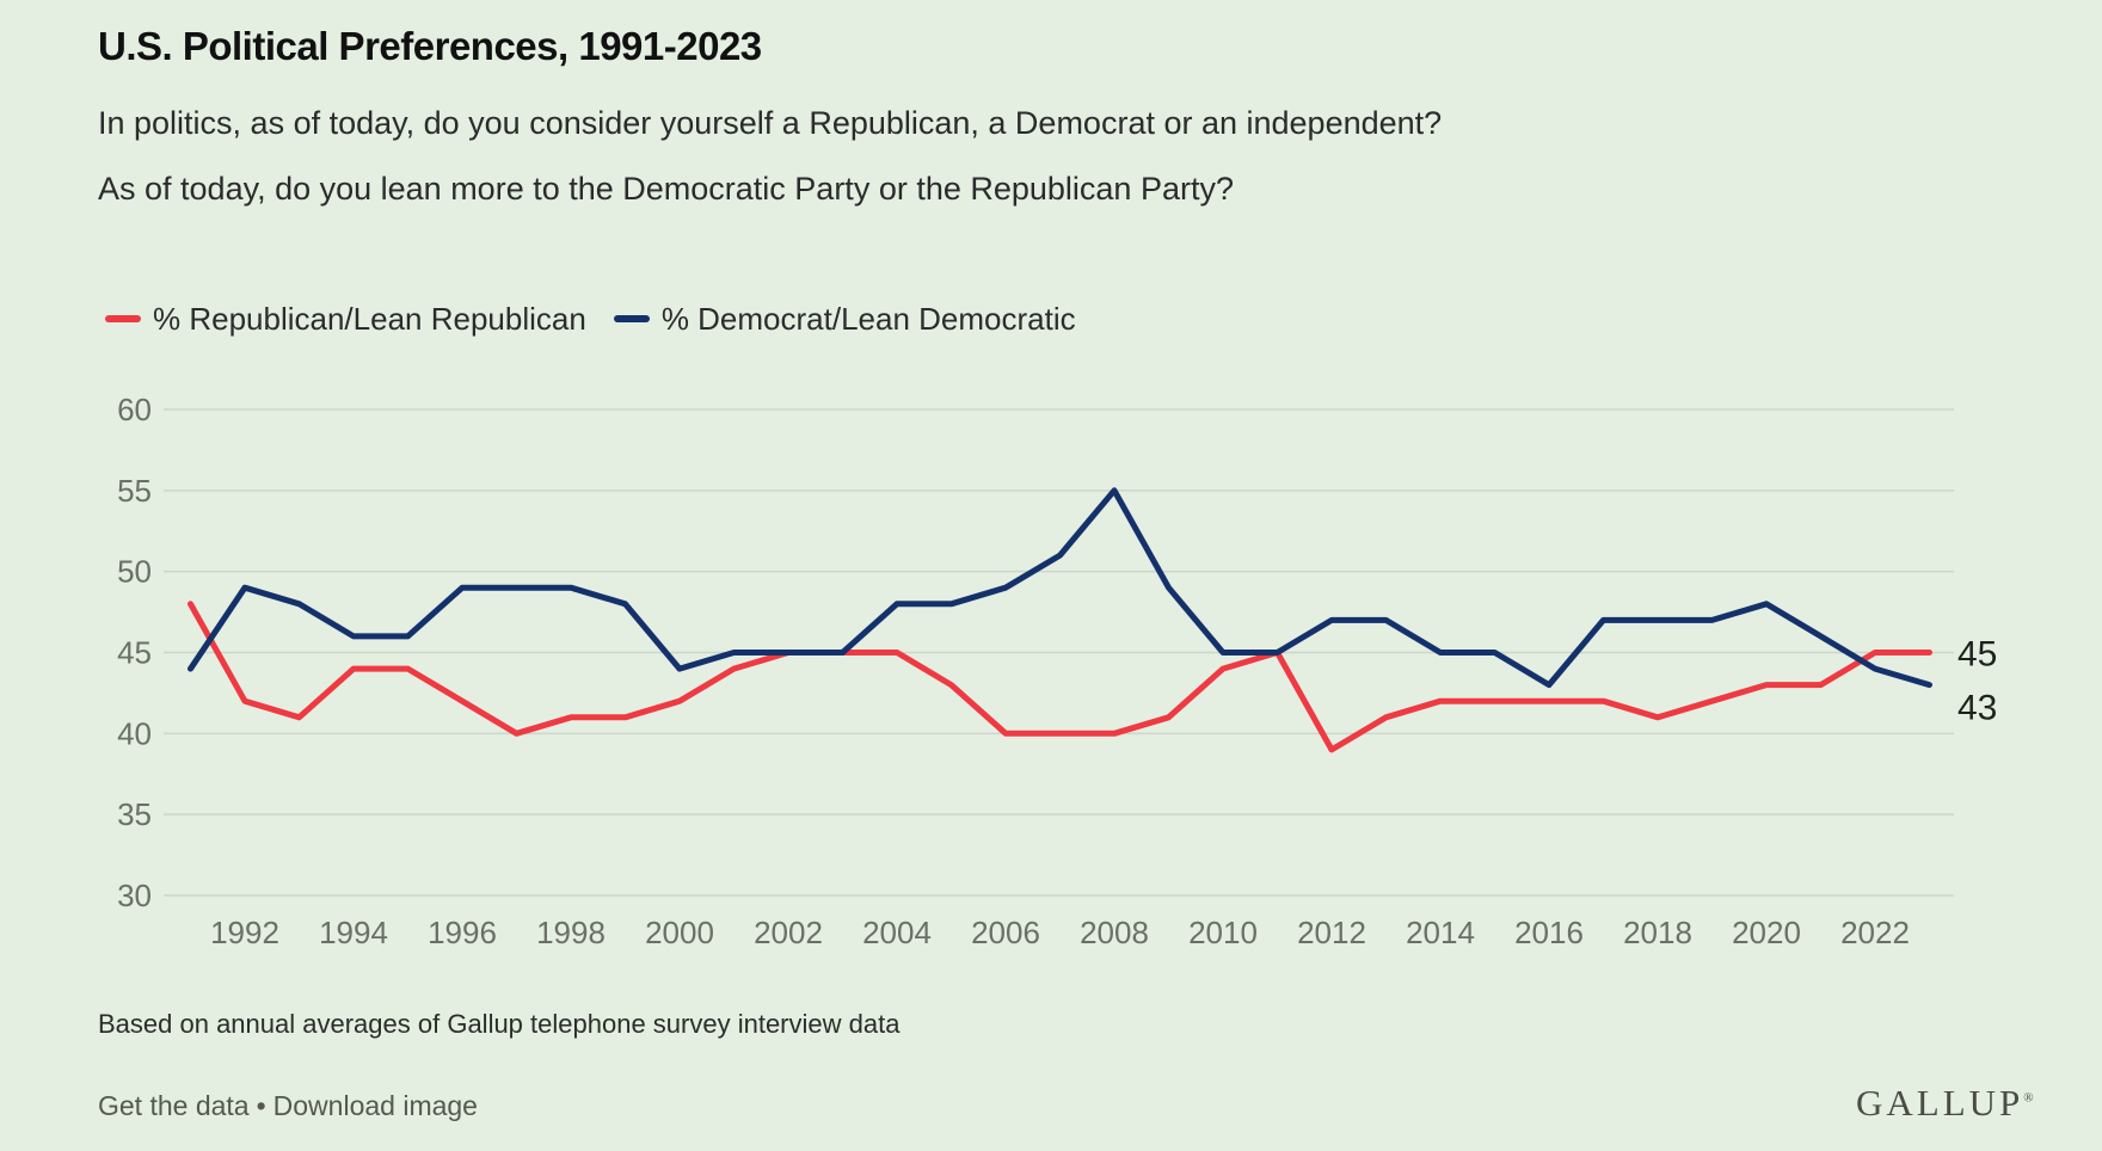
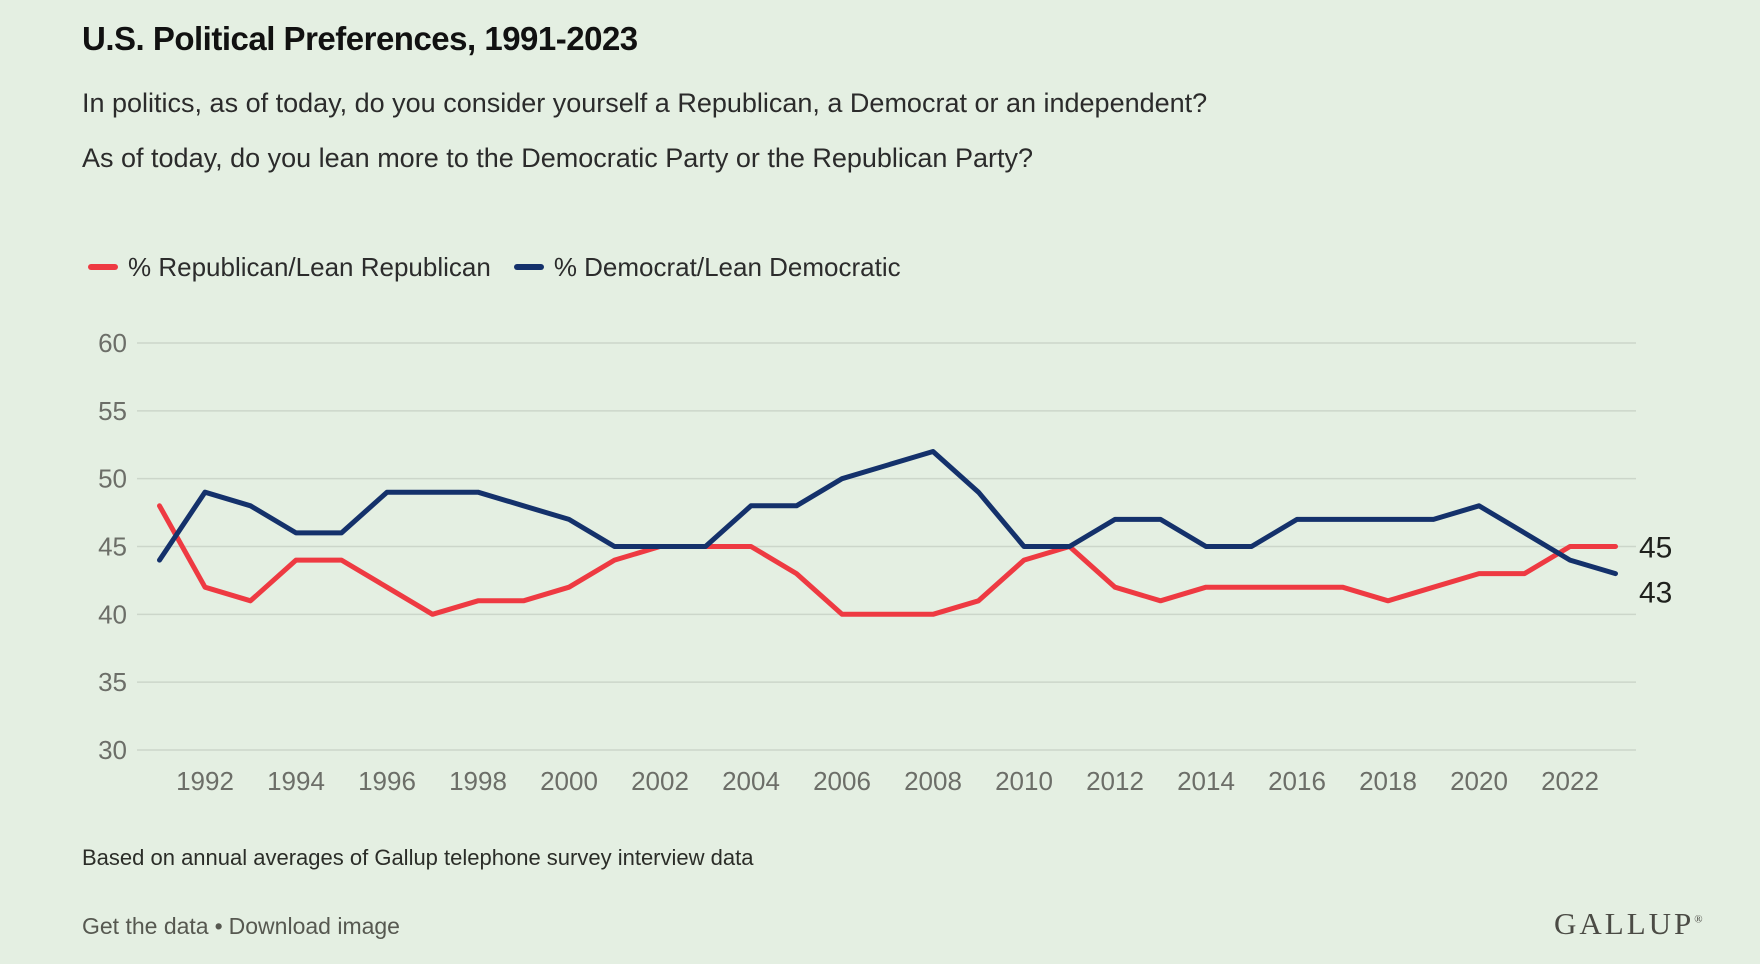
% Democrat/Lean Democratic/2000: 44 -> 47
% Democrat/Lean Democratic/2006: 49 -> 50
% Democrat/Lean Democratic/2008: 55 -> 52
% Republican/Lean Republican/2012: 39 -> 42
% Democrat/Lean Democratic/2016: 43 -> 47
